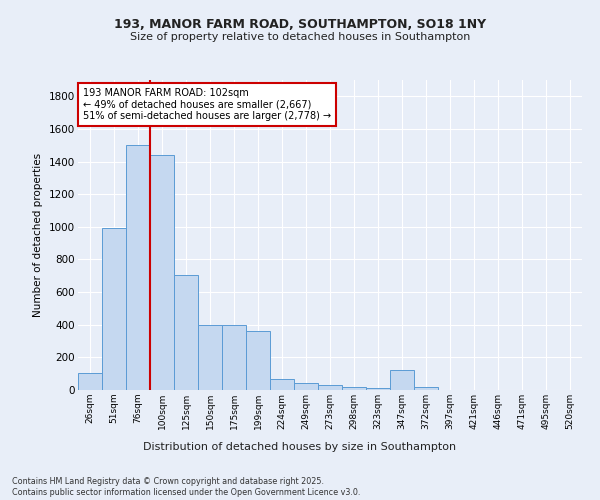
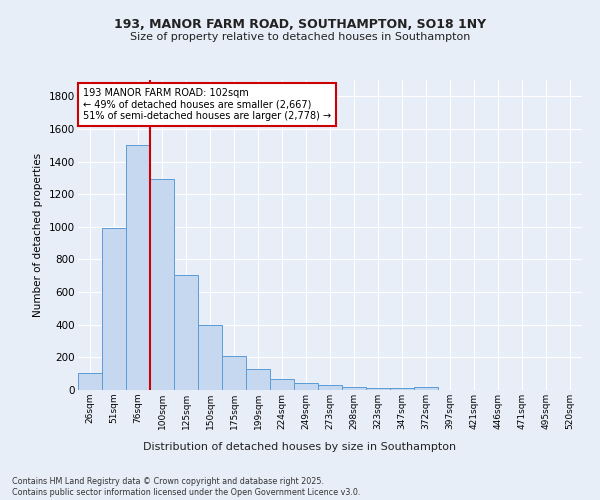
100sqm: 1440 -> 1300
175sqm: 400 -> 210
199sqm: 360 -> 130
347sqm: 120 -> 10
